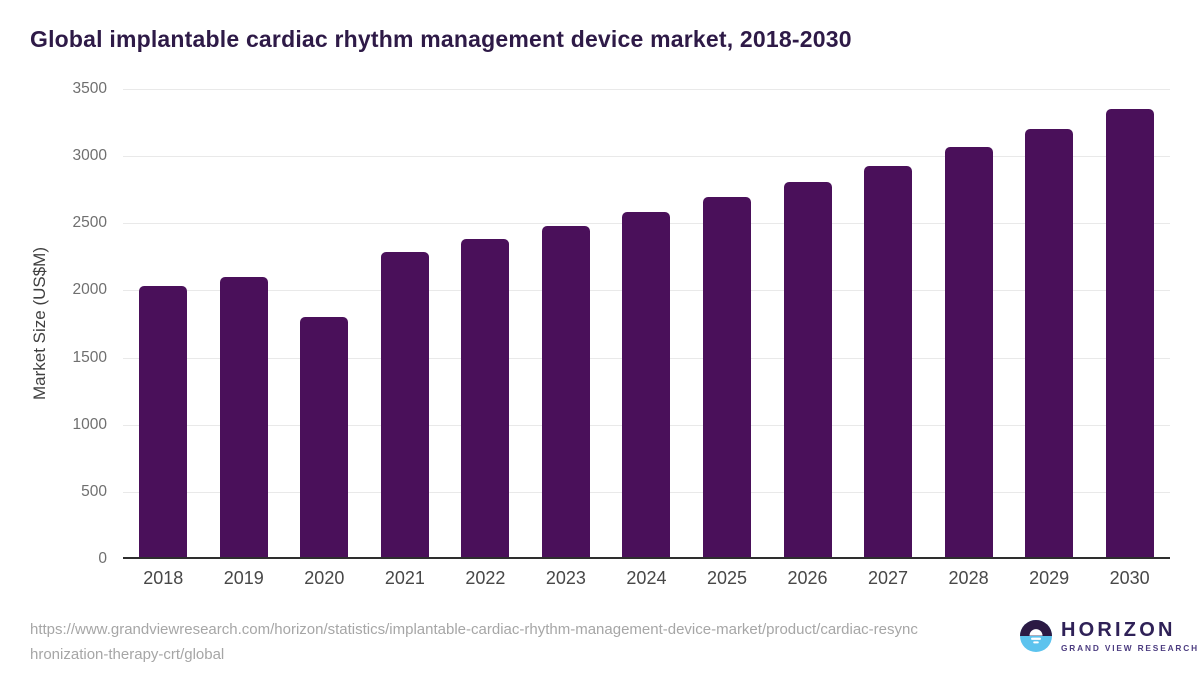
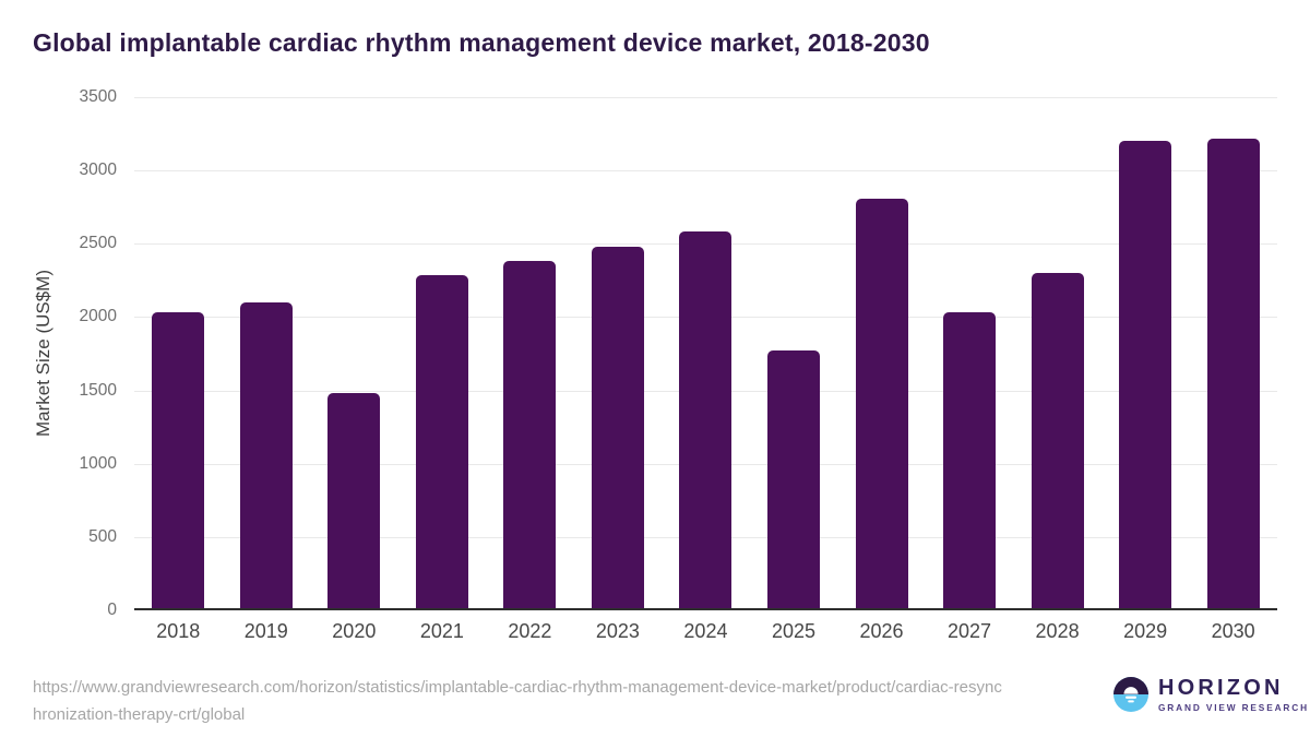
2020: 1780 -> 1470
2025: 2680 -> 1760
2027: 2910 -> 2020
2028: 3050 -> 2290
2030: 3340 -> 3200
